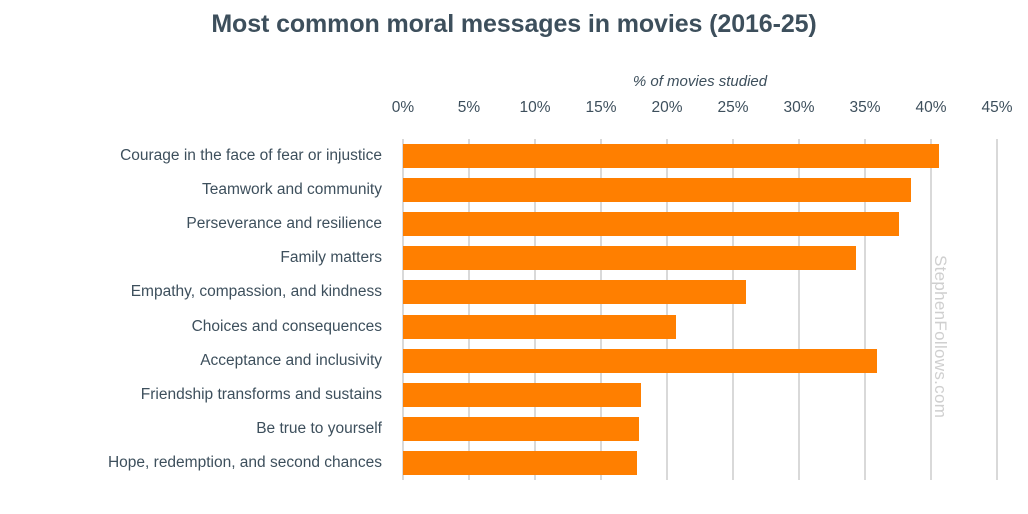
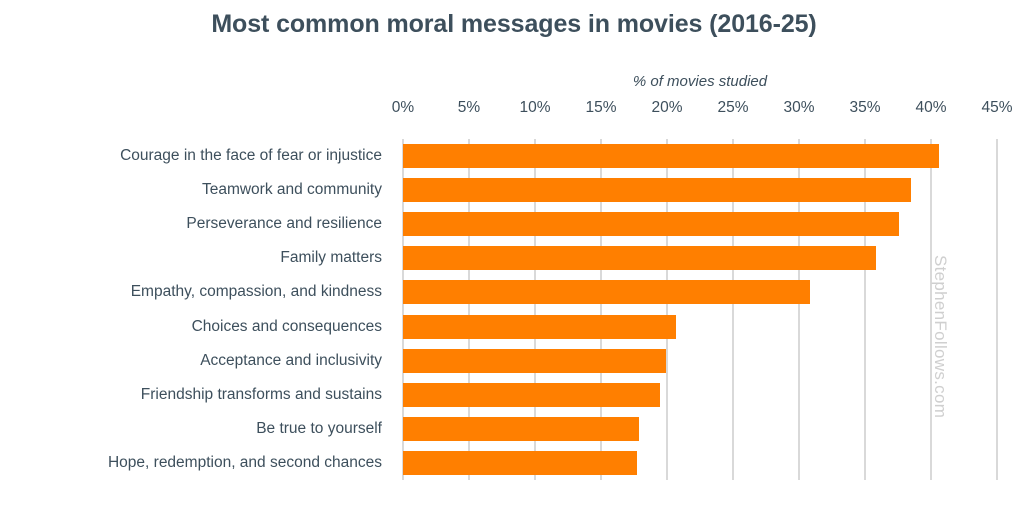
Family matters: 34.3% -> 35.8%
Empathy, compassion, and kindness: 26.0% -> 30.8%
Acceptance and inclusivity: 35.9% -> 19.9%
Friendship transforms and sustains: 18.0% -> 19.5%
